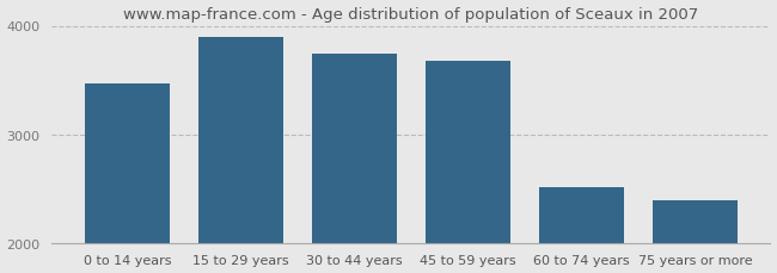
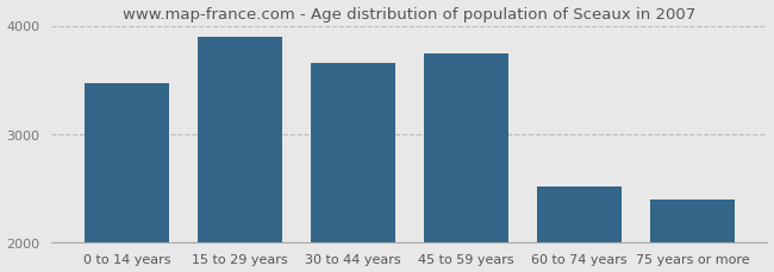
30 to 44 years: 3740 -> 3660
45 to 59 years: 3680 -> 3740
